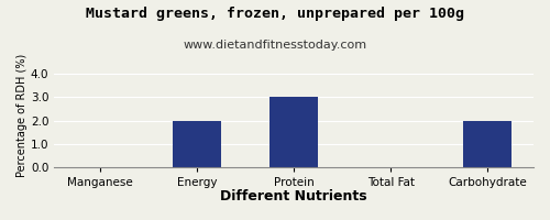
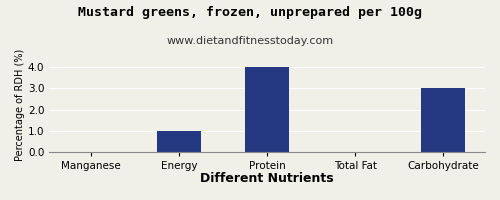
Energy: 2 -> 1
Protein: 3 -> 4
Carbohydrate: 2 -> 3
